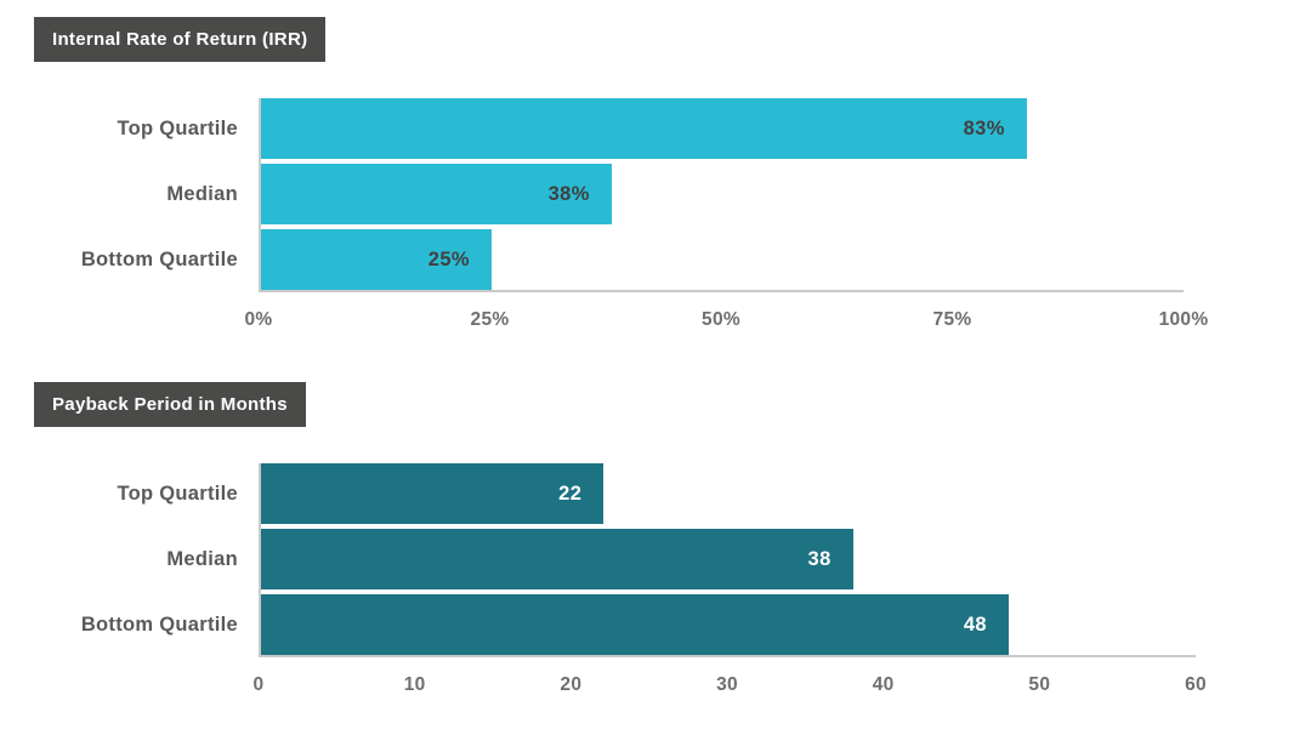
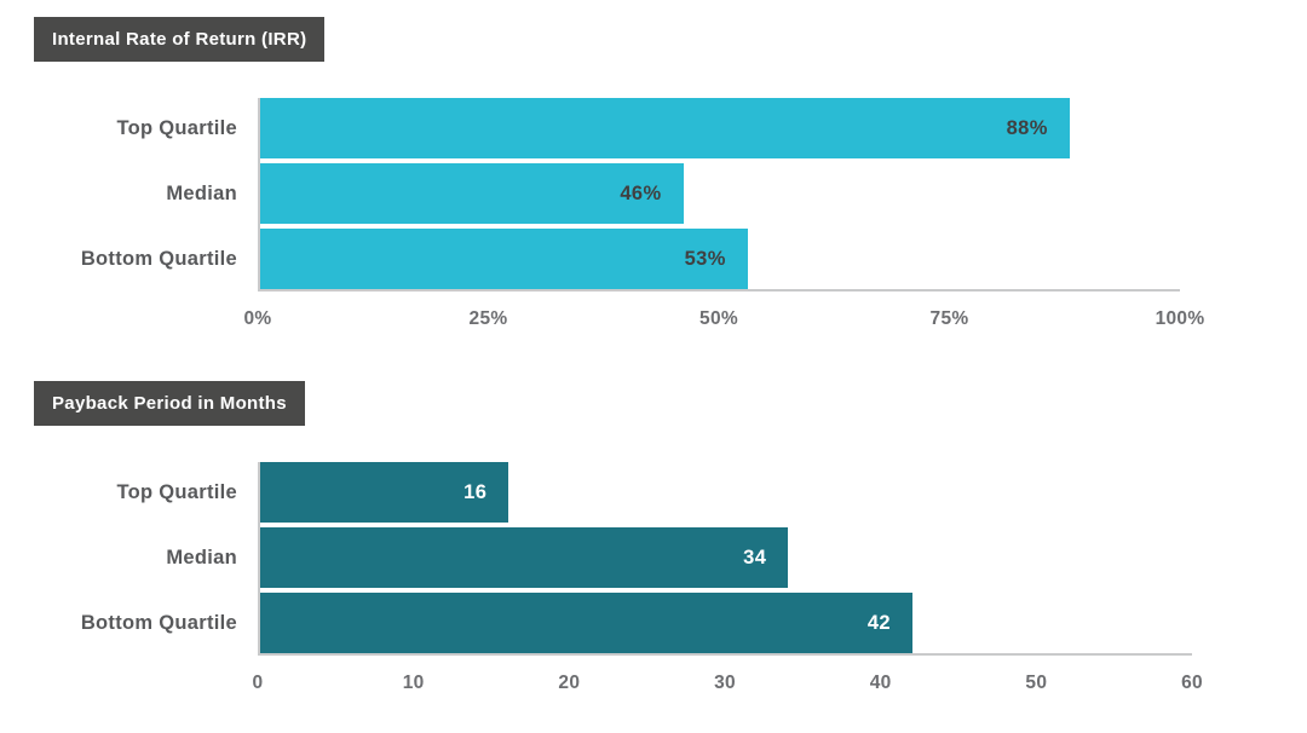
Internal Rate of Return (IRR)/Top Quartile: 83% -> 88%
Internal Rate of Return (IRR)/Median: 38% -> 46%
Internal Rate of Return (IRR)/Bottom Quartile: 25% -> 53%
Payback Period in Months/Top Quartile: 22 -> 16
Payback Period in Months/Median: 38 -> 34
Payback Period in Months/Bottom Quartile: 48 -> 42
